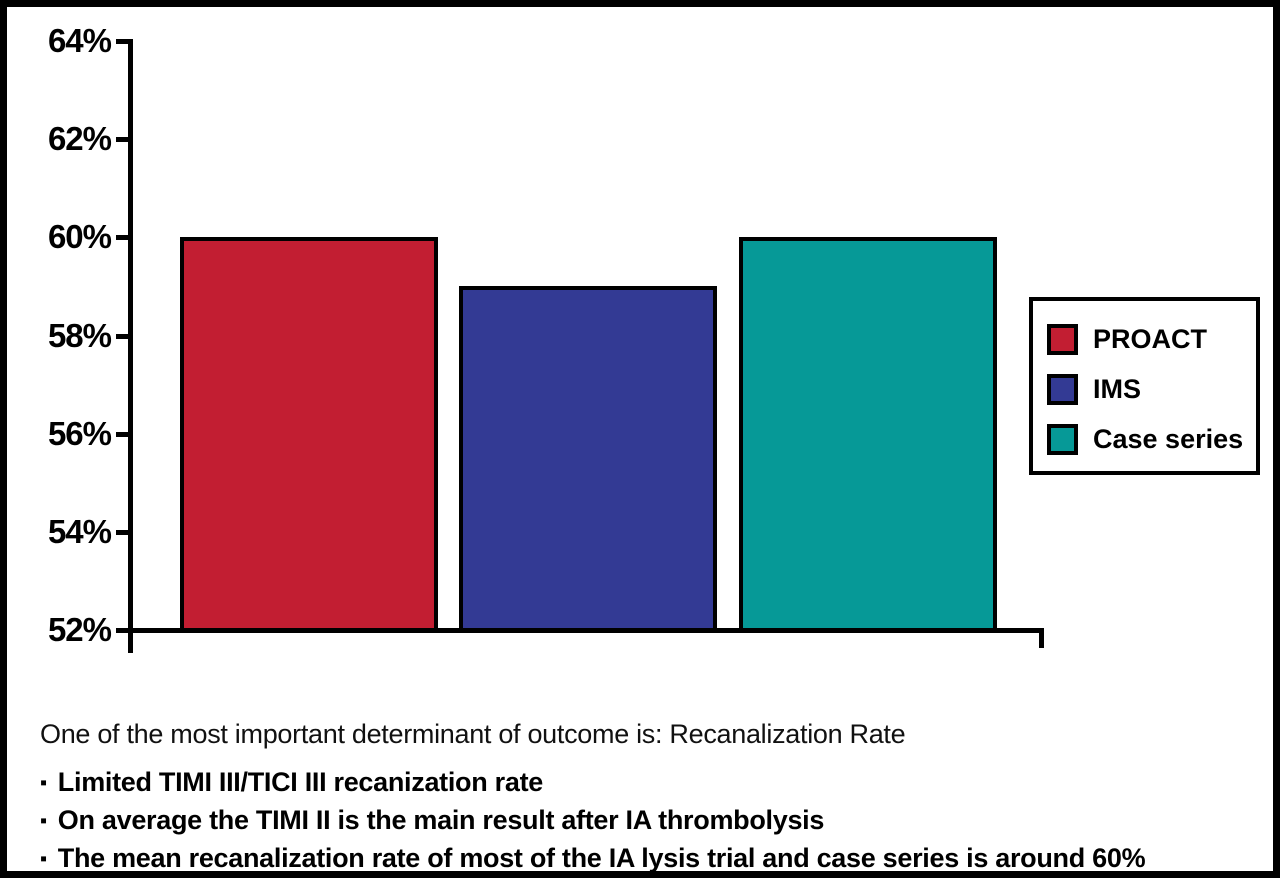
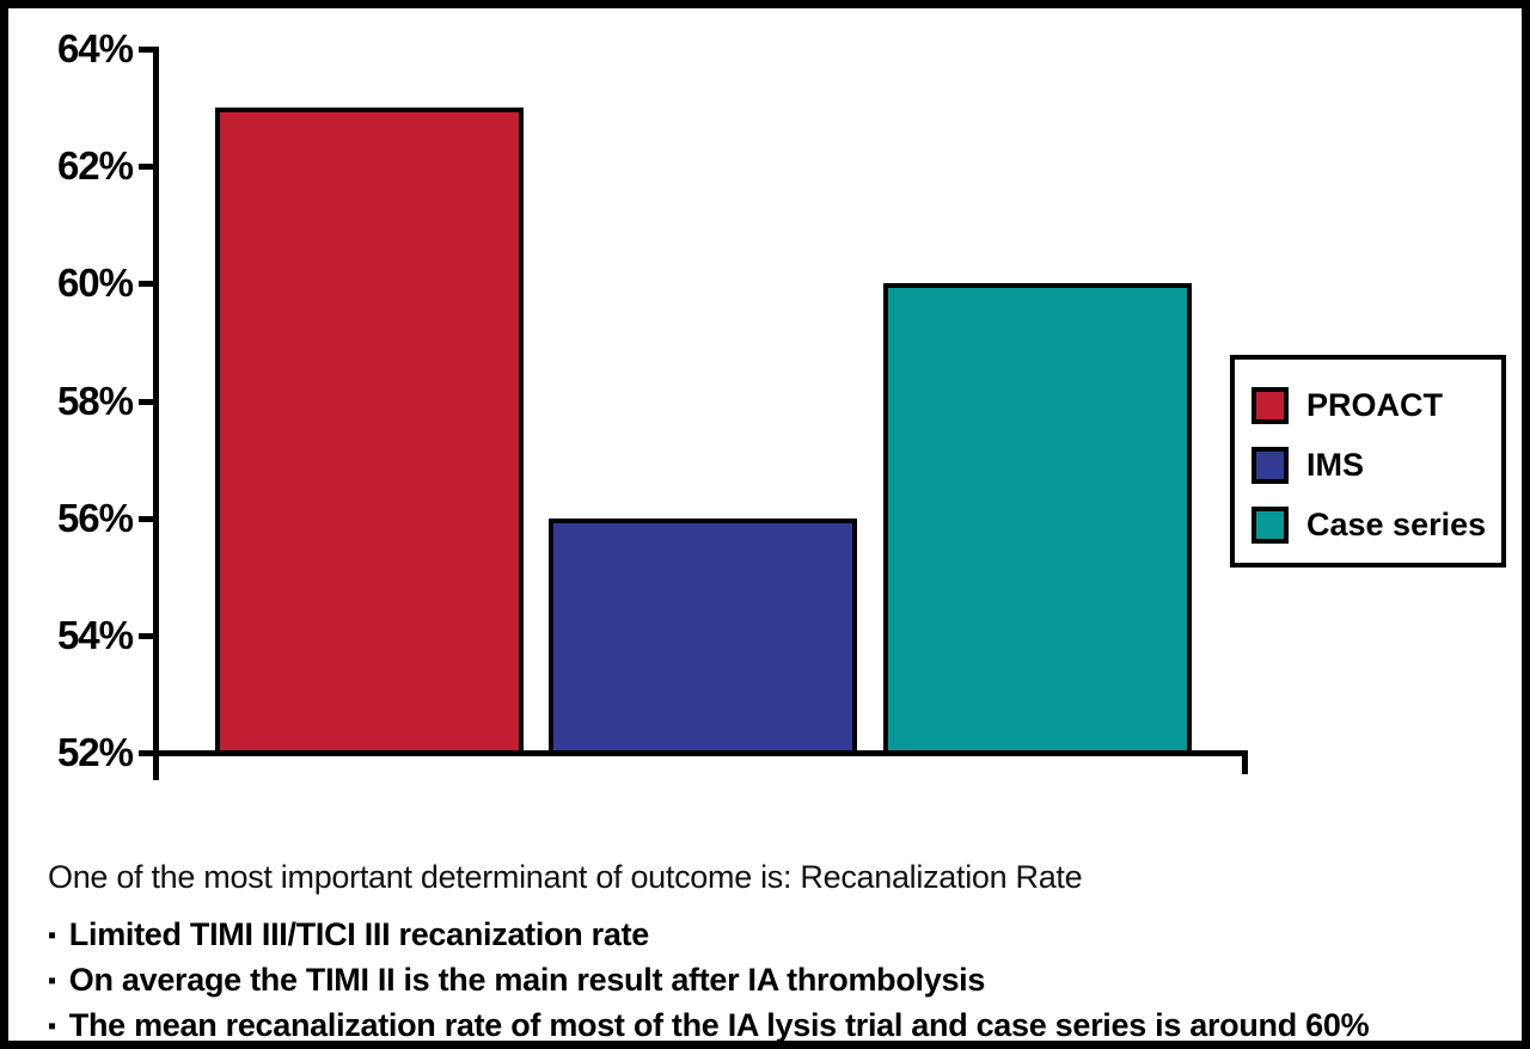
PROACT: 60% -> 63%
IMS: 59% -> 56%
